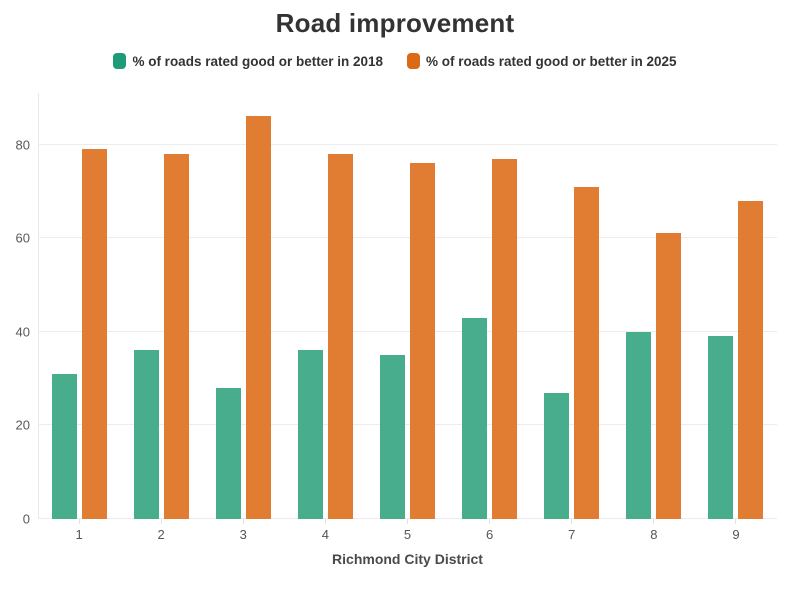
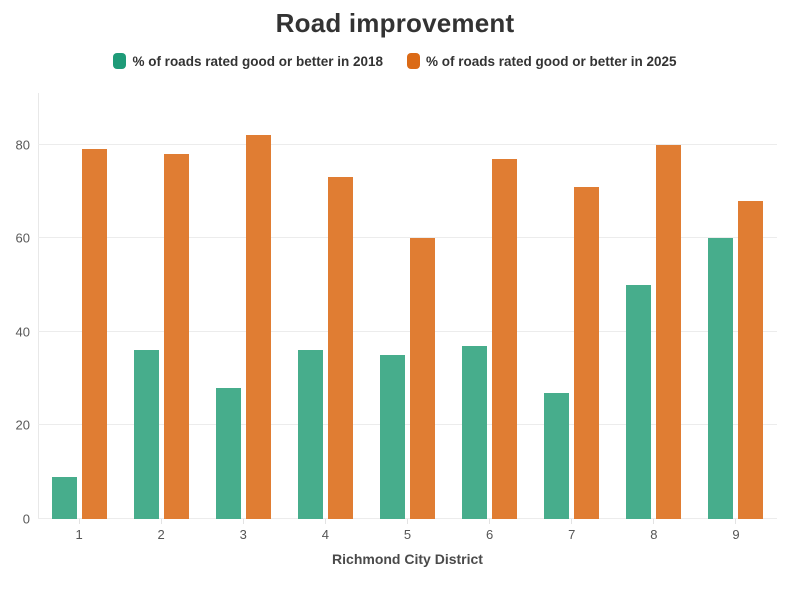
% of roads rated good or better in 2018/1: 31 -> 9
% of roads rated good or better in 2025/3: 86 -> 82
% of roads rated good or better in 2025/4: 78 -> 73
% of roads rated good or better in 2025/5: 76 -> 60
% of roads rated good or better in 2018/6: 43 -> 37
% of roads rated good or better in 2018/8: 40 -> 50
% of roads rated good or better in 2025/8: 61 -> 80
% of roads rated good or better in 2018/9: 39 -> 60
